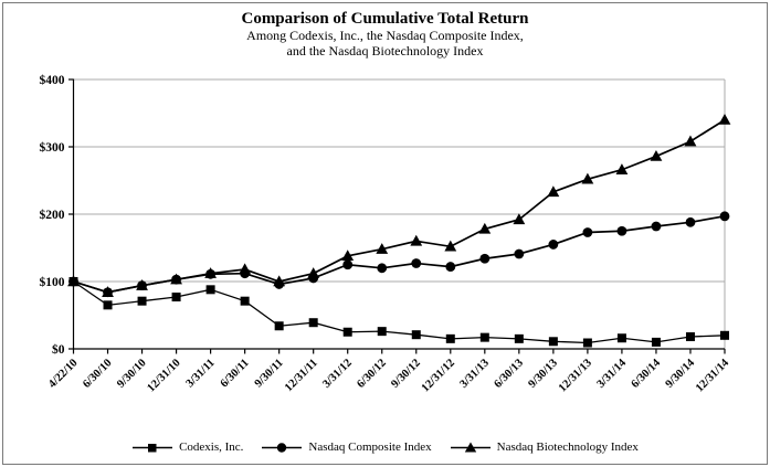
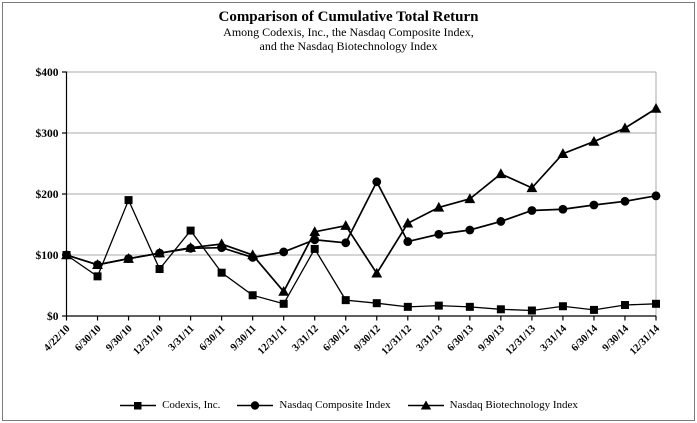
Codexis, Inc./9/30/10: $70 -> $190
Codexis, Inc./3/31/11: $90 -> $140
Codexis, Inc./12/31/11: $40 -> $20
Nasdaq Biotechnology Index/12/31/11: $110 -> $40
Codexis, Inc./3/31/12: $20 -> $110
Nasdaq Composite Index/9/30/12: $130 -> $220
Nasdaq Biotechnology Index/9/30/12: $160 -> $70
Nasdaq Biotechnology Index/12/31/13: $250 -> $210
